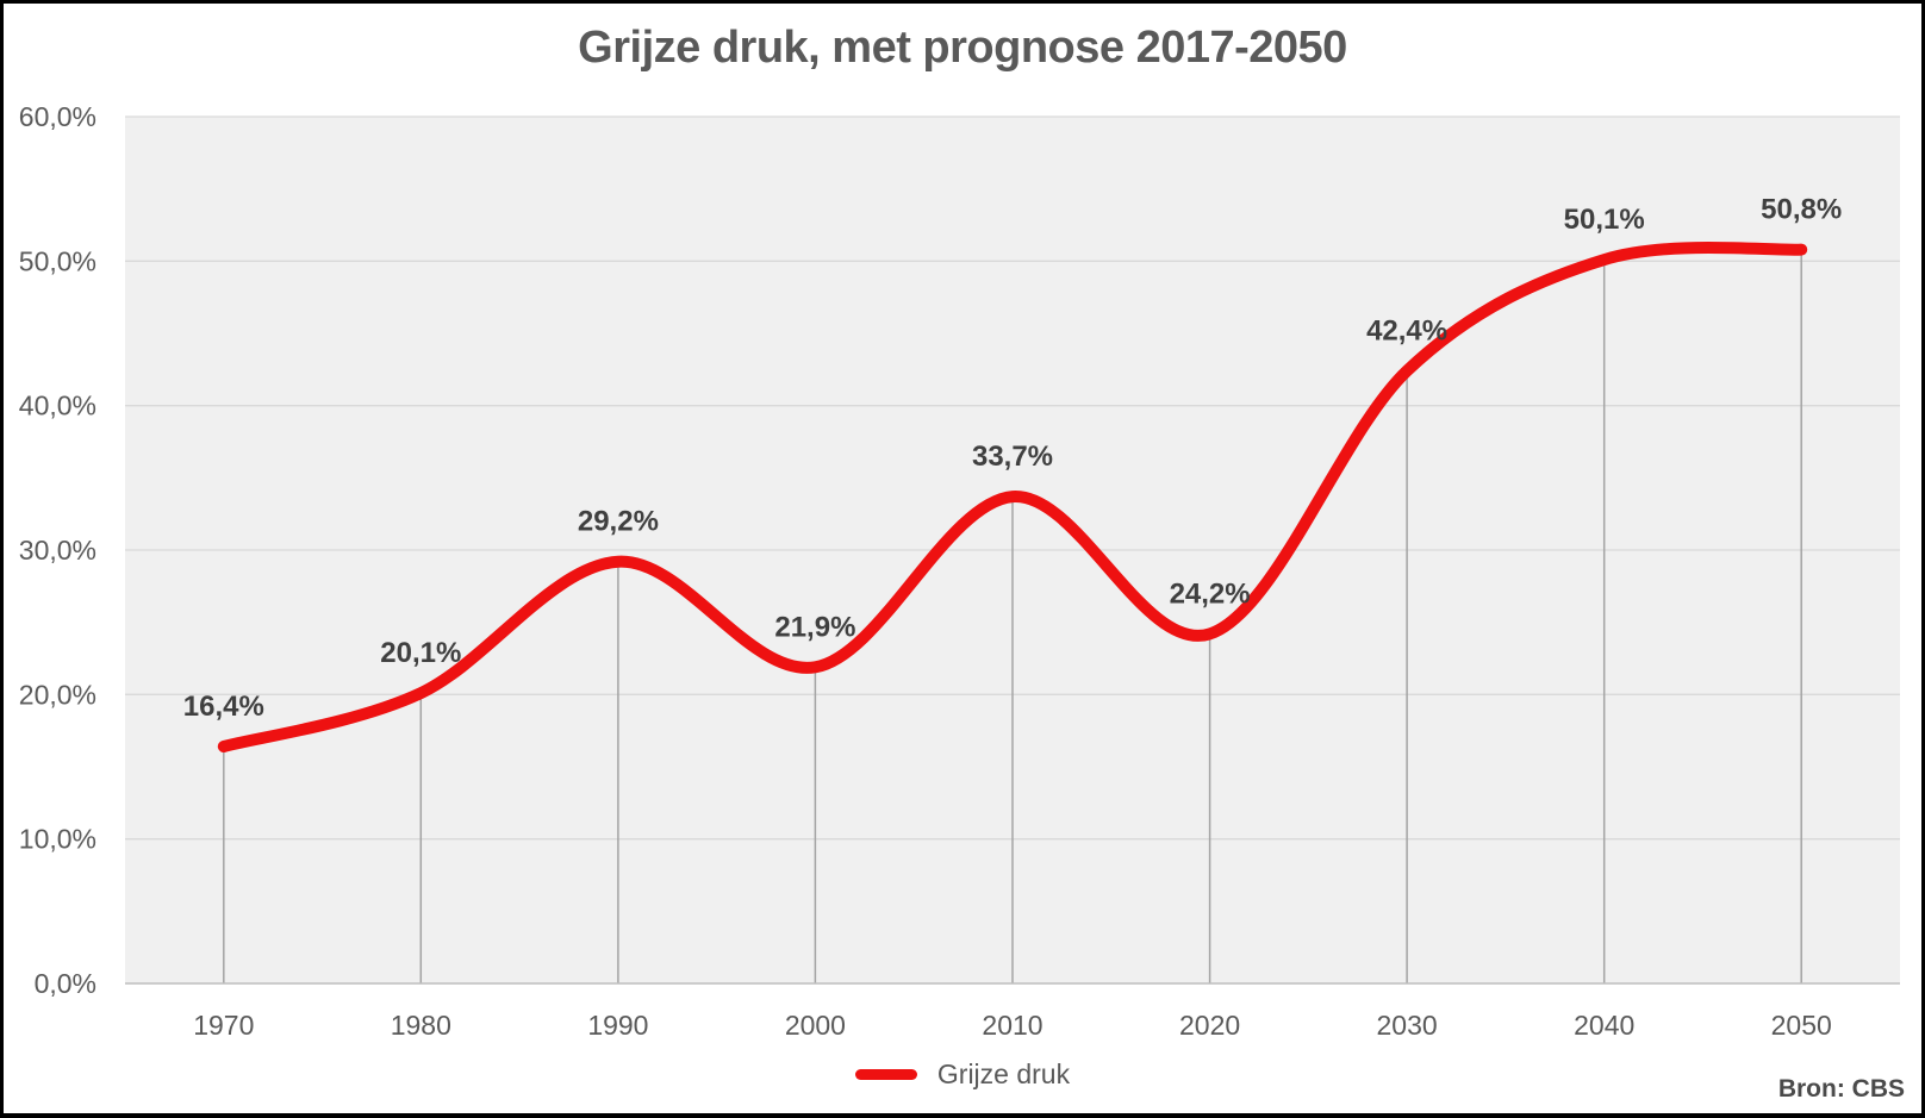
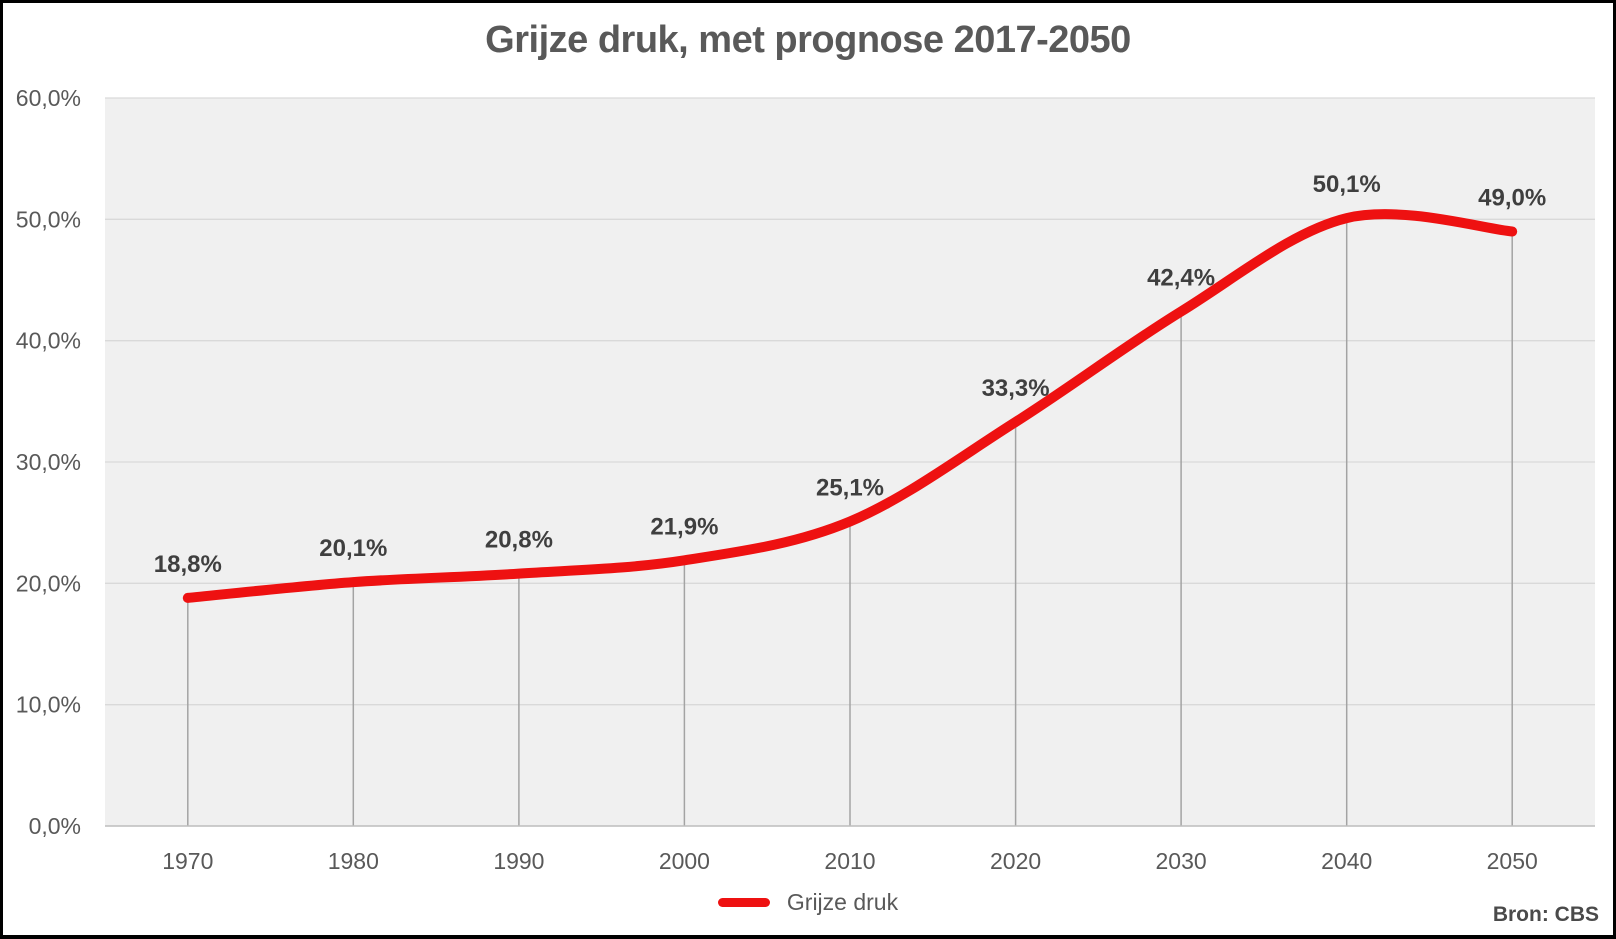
1970: 16,4% -> 18,8%
1990: 29,2% -> 20,8%
2010: 33,7% -> 25,1%
2020: 24,2% -> 33,3%
2050: 50,8% -> 49,0%
